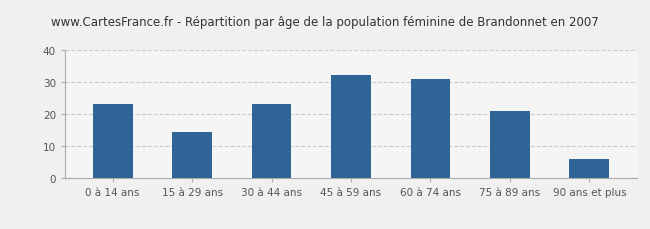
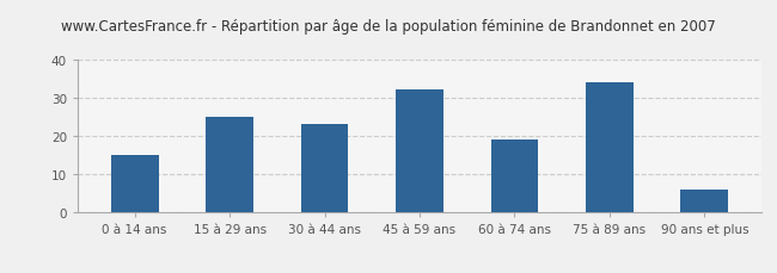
0 à 14 ans: 23.0 -> 15.0
15 à 29 ans: 14.5 -> 25.0
60 à 74 ans: 31.0 -> 19.0
75 à 89 ans: 21.0 -> 34.0
